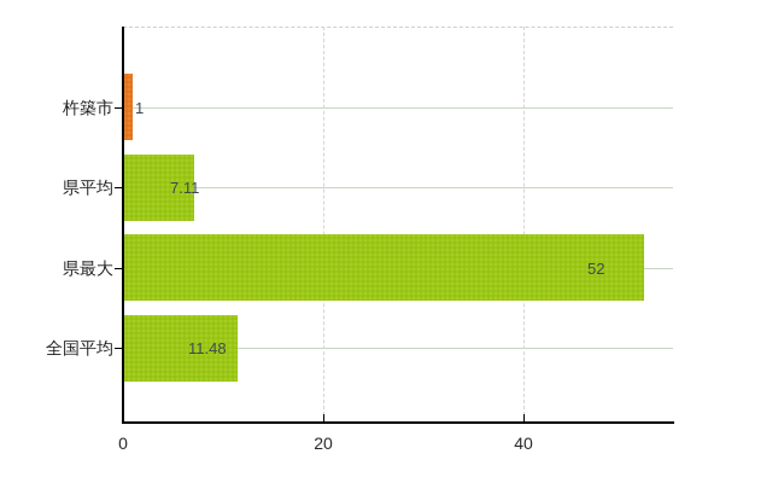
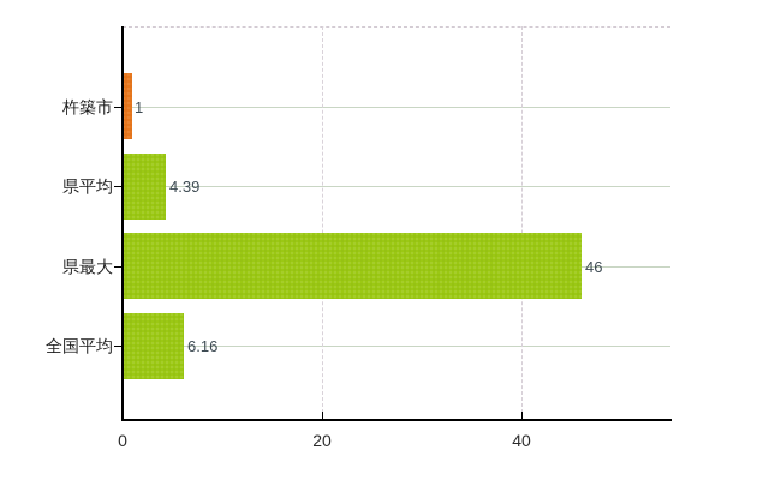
県平均: 7.11 -> 4.39
県最大: 52 -> 46
全国平均: 11.48 -> 6.16
